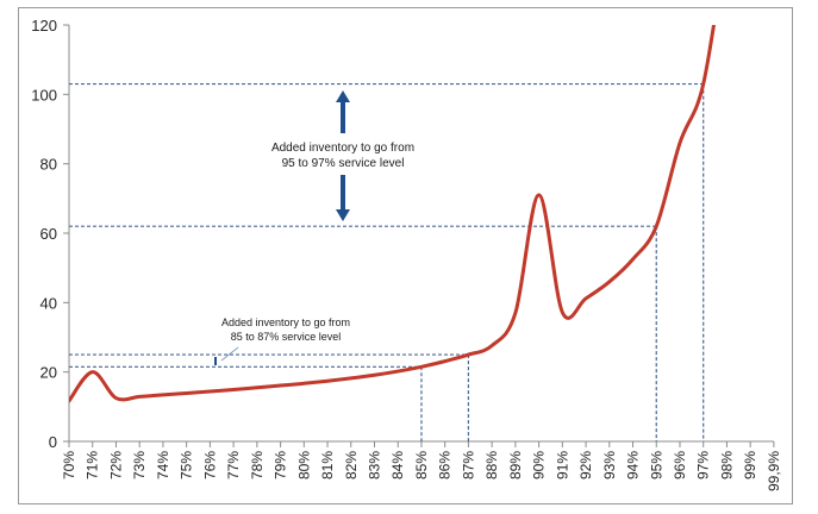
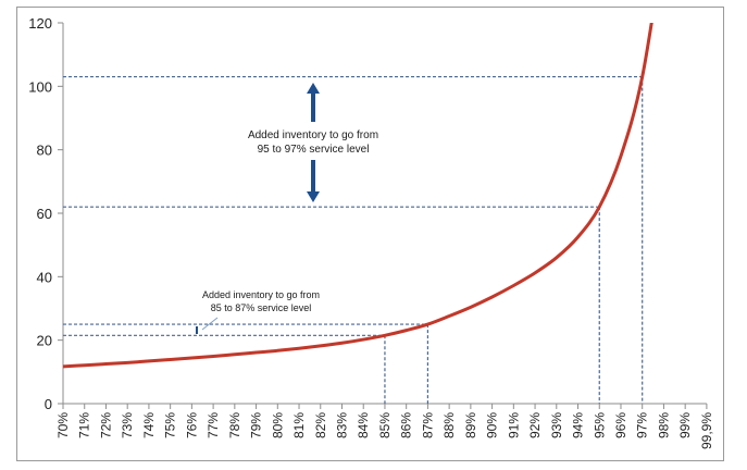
71%: 20 -> 12
89%: 37 -> 30
90%: 71 -> 34
96%: 86 -> 78
